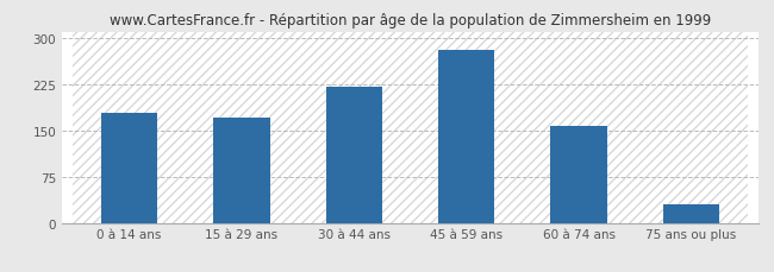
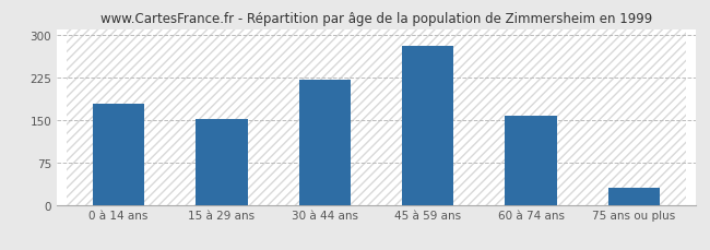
15 à 29 ans: 170 -> 152
